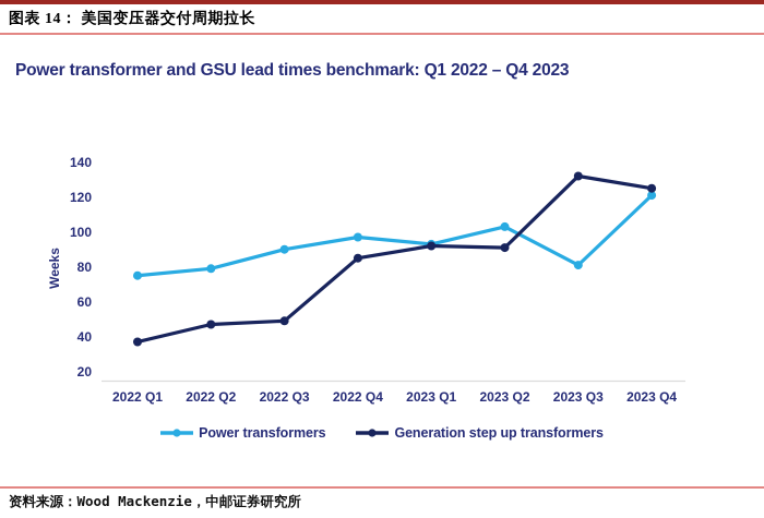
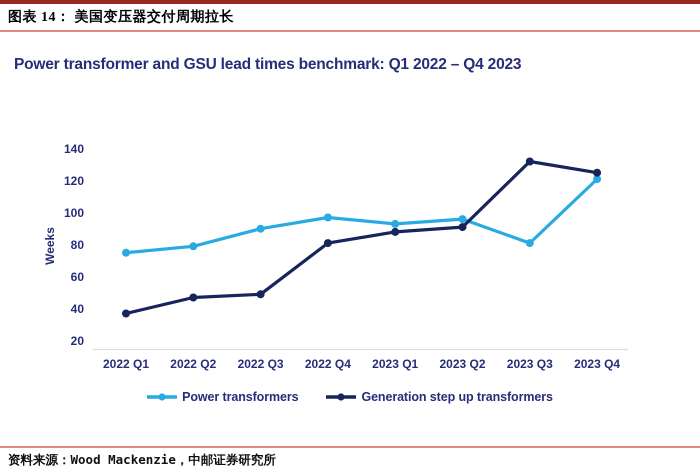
Generation step up transformers/2022 Q4: 85 -> 81
Generation step up transformers/2023 Q1: 92 -> 88
Power transformers/2023 Q2: 103 -> 96
